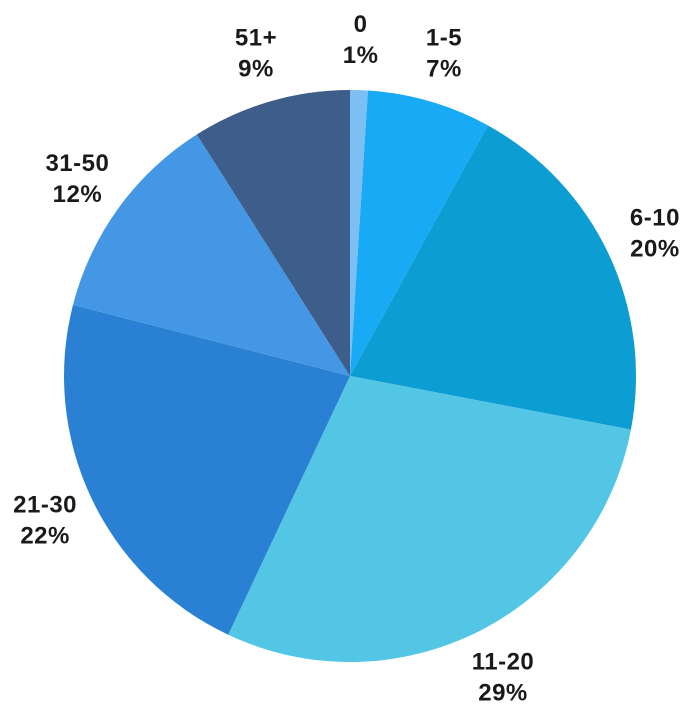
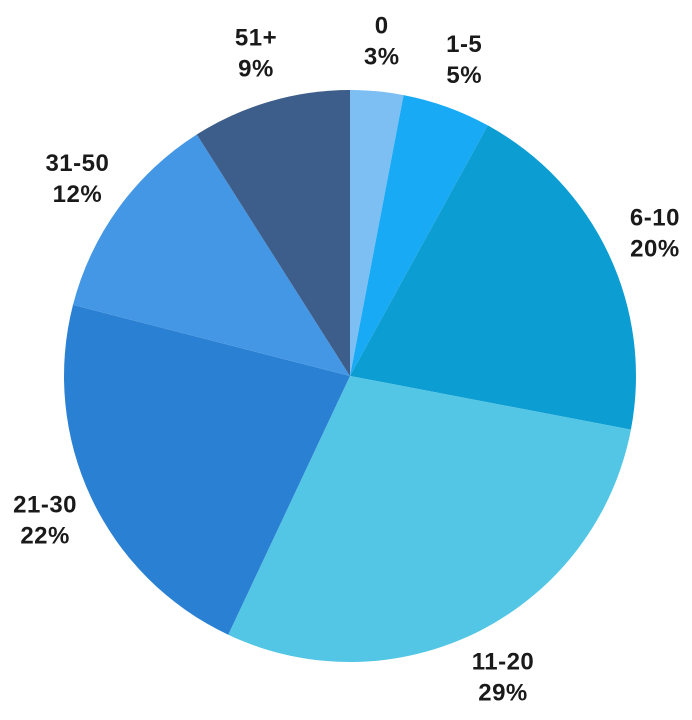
0: 1% -> 3%
1-5: 7% -> 5%
